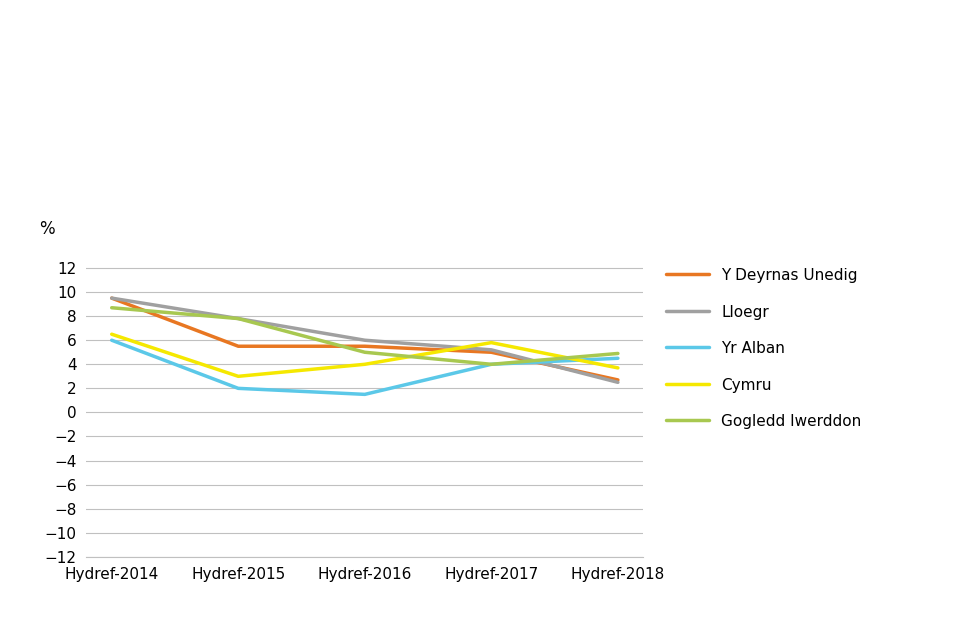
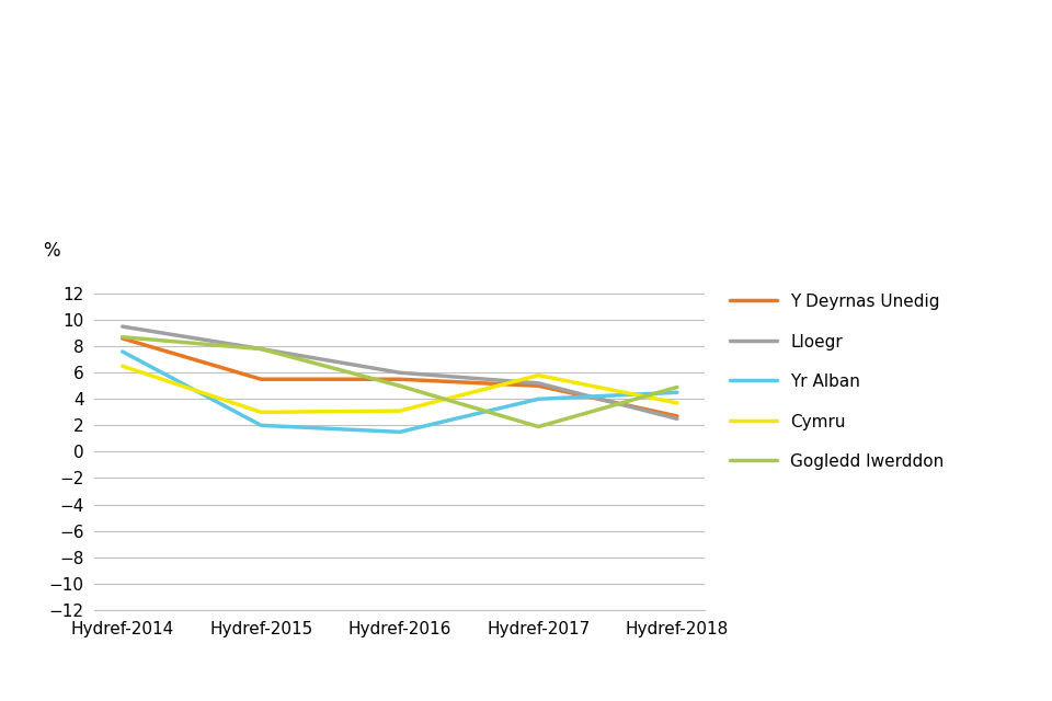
Y Deyrnas Unedig/Hydref-2014: 9.5 -> 8.6
Yr Alban/Hydref-2014: 6.0 -> 7.6
Cymru/Hydref-2016: 4.0 -> 3.1
Gogledd Iwerddon/Hydref-2017: 4.0 -> 1.9
